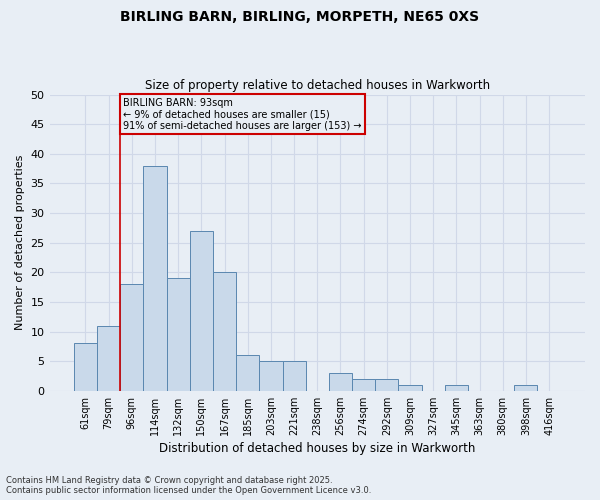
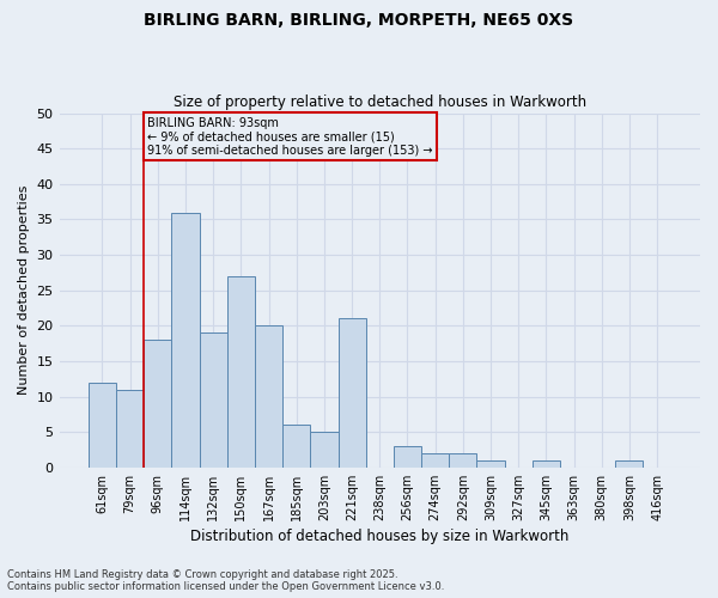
61sqm: 8 -> 12
114sqm: 38 -> 36
221sqm: 5 -> 21
